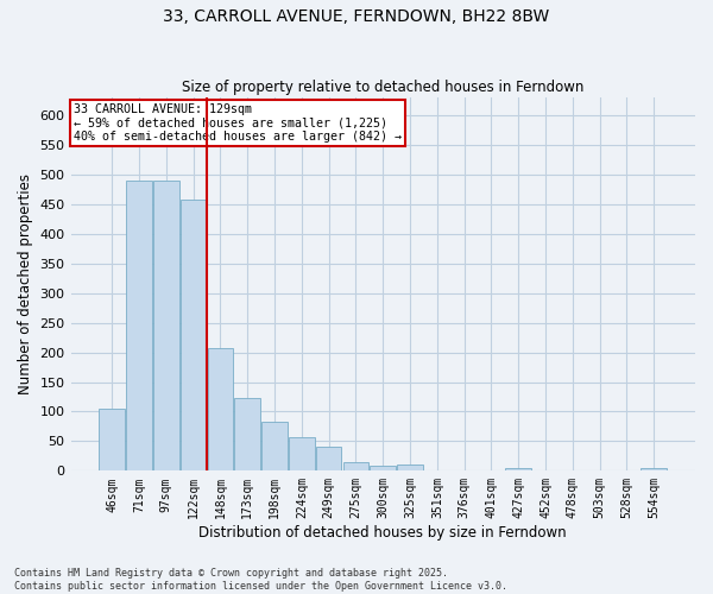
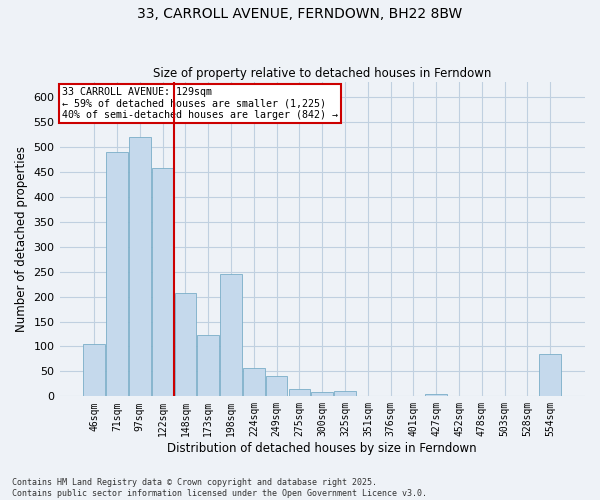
97sqm: 490 -> 520
198sqm: 83 -> 245
554sqm: 5 -> 85
